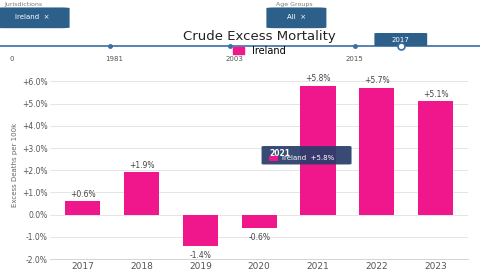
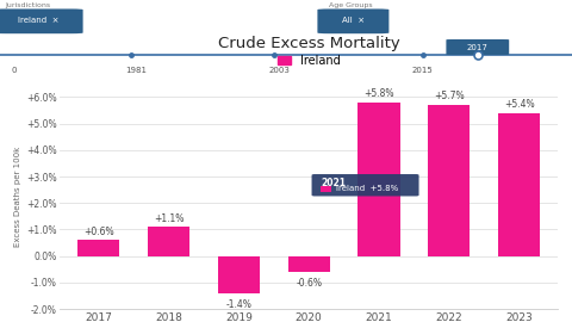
2018: +1.9% -> +1.1%
2023: +5.1% -> +5.4%
